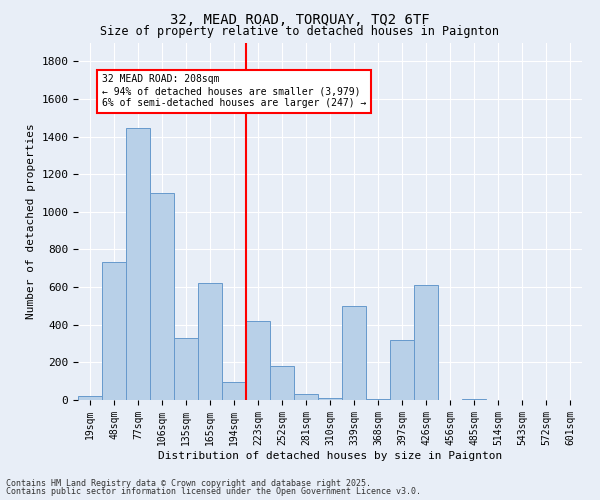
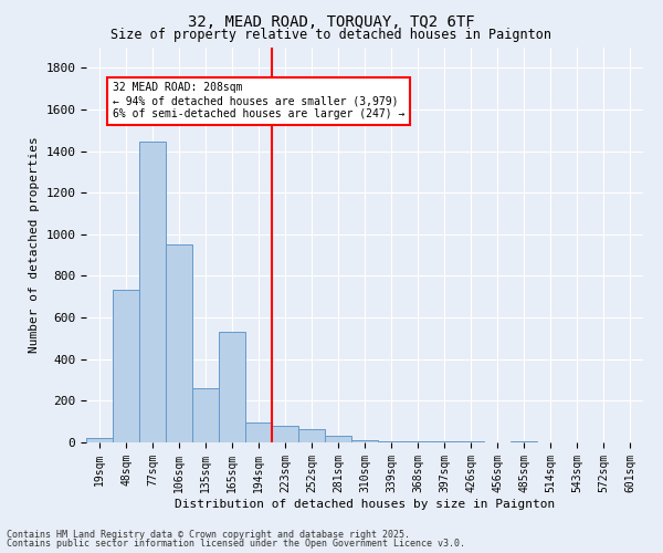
106sqm: 1100 -> 950
135sqm: 330 -> 260
165sqm: 620 -> 530
223sqm: 420 -> 80
252sqm: 180 -> 60
339sqm: 500 -> 0
397sqm: 320 -> 0
426sqm: 610 -> 0
